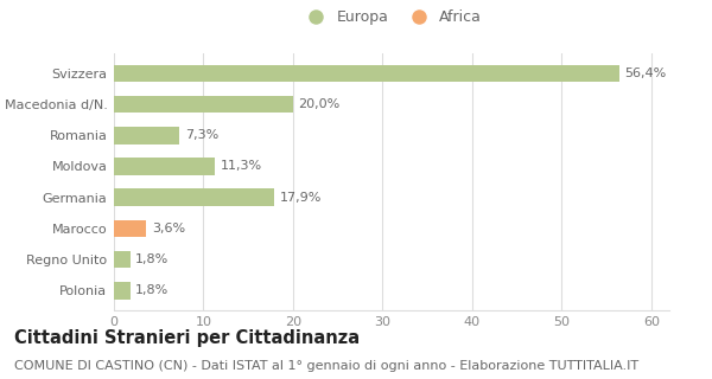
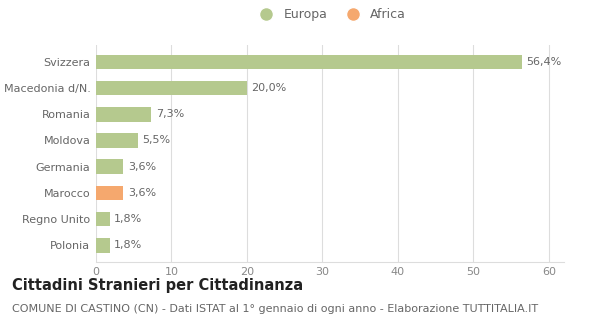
Moldova: 11,3% -> 5,5%
Germania: 17,9% -> 3,6%
